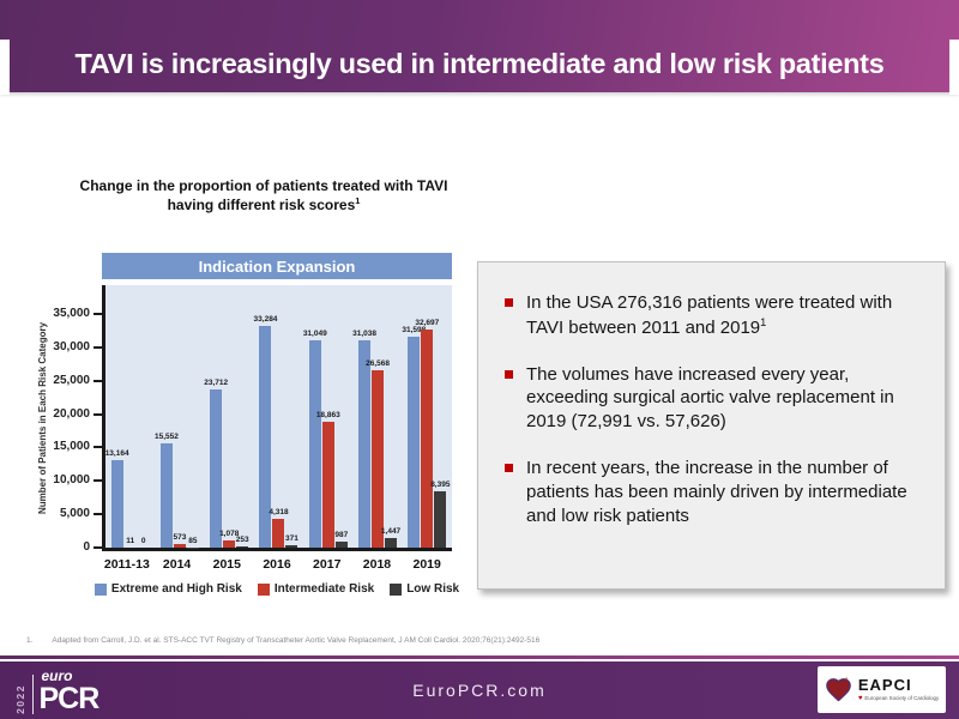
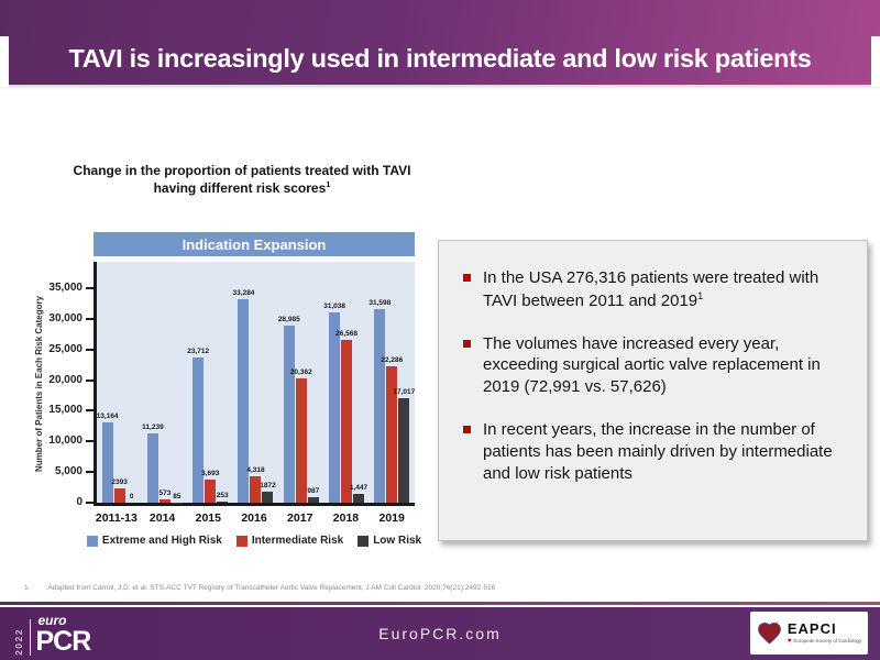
Intermediate Risk/2011-13: 11 -> 2393
Extreme and High Risk/2014: 15,552 -> 11,239
Intermediate Risk/2015: 1,078 -> 3,693
Low Risk/2016: 371 -> 1872
Extreme and High Risk/2017: 31,049 -> 28,985
Intermediate Risk/2017: 18,863 -> 20,362
Intermediate Risk/2019: 32,697 -> 22,286
Low Risk/2019: 8,395 -> 17,017
